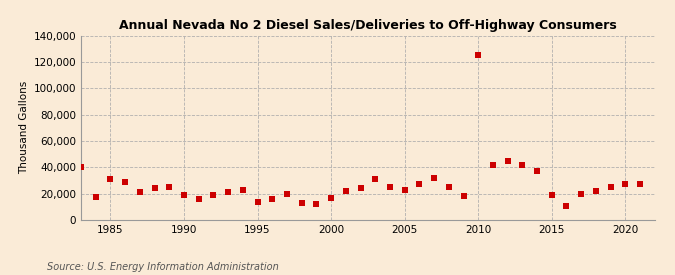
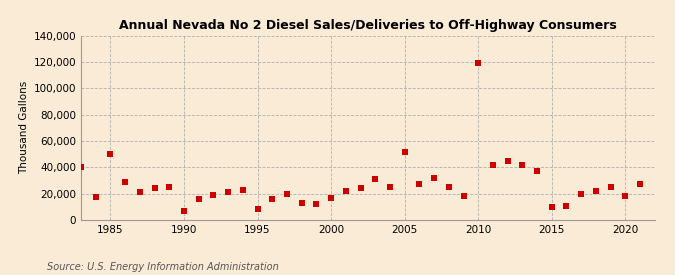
1985: 31,000 -> 50,000
1990: 19,000 -> 7,000
1995: 14,000 -> 8,000
2005: 23,000 -> 52,000
2010: 125,000 -> 119,000
2015: 19,000 -> 10,000
2020: 27,000 -> 18,000
